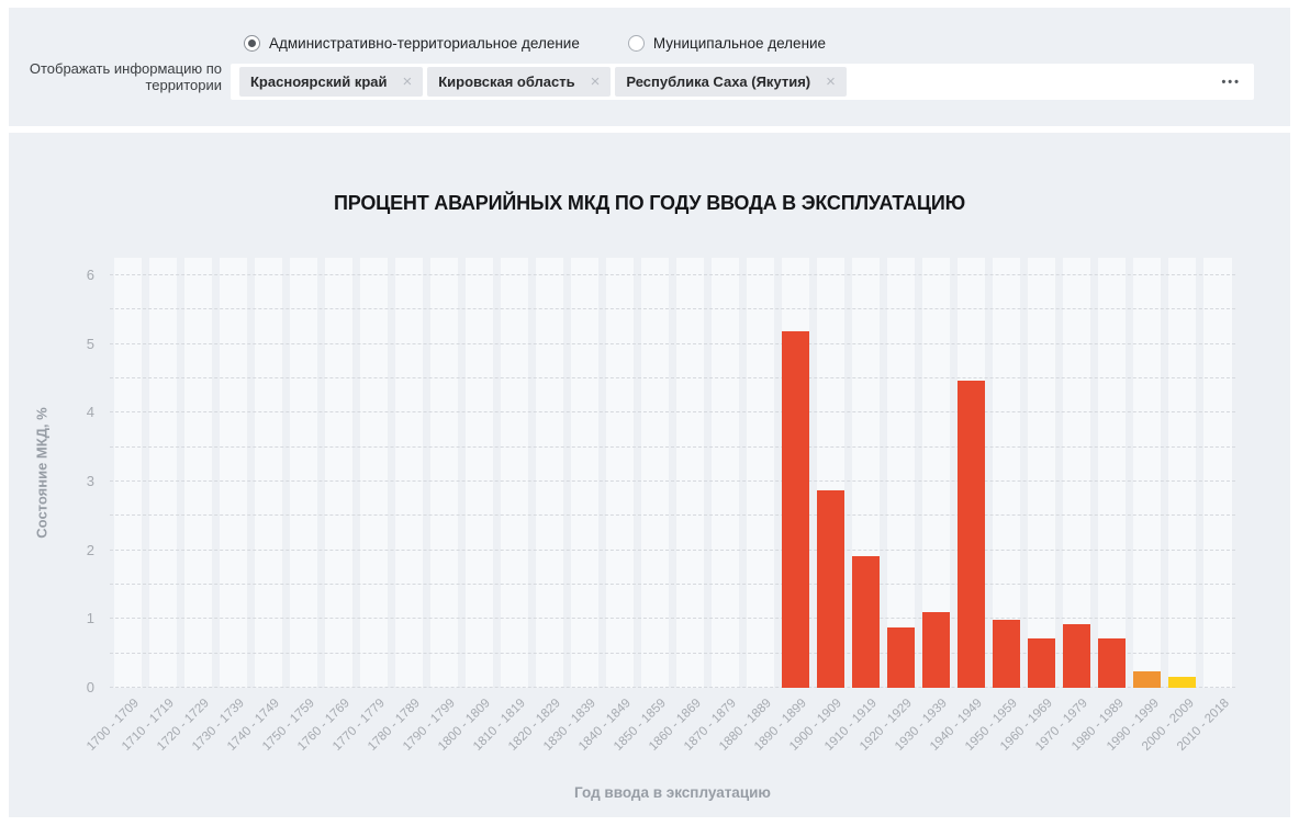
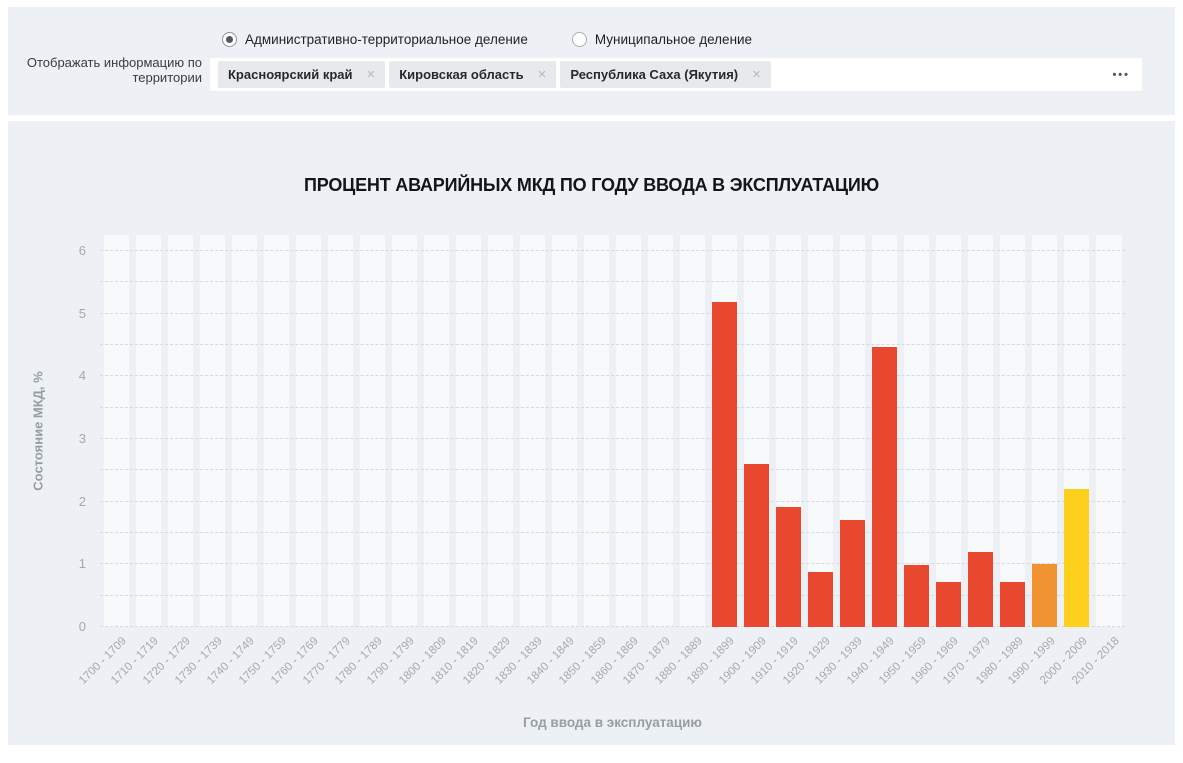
1900 - 1909: 2.9 -> 2.6
1930 - 1939: 1.1 -> 1.7
1970 - 1979: 0.9 -> 1.2
1990 - 1999: 0.2 -> 1.0
2000 - 2009: 0.2 -> 2.2
